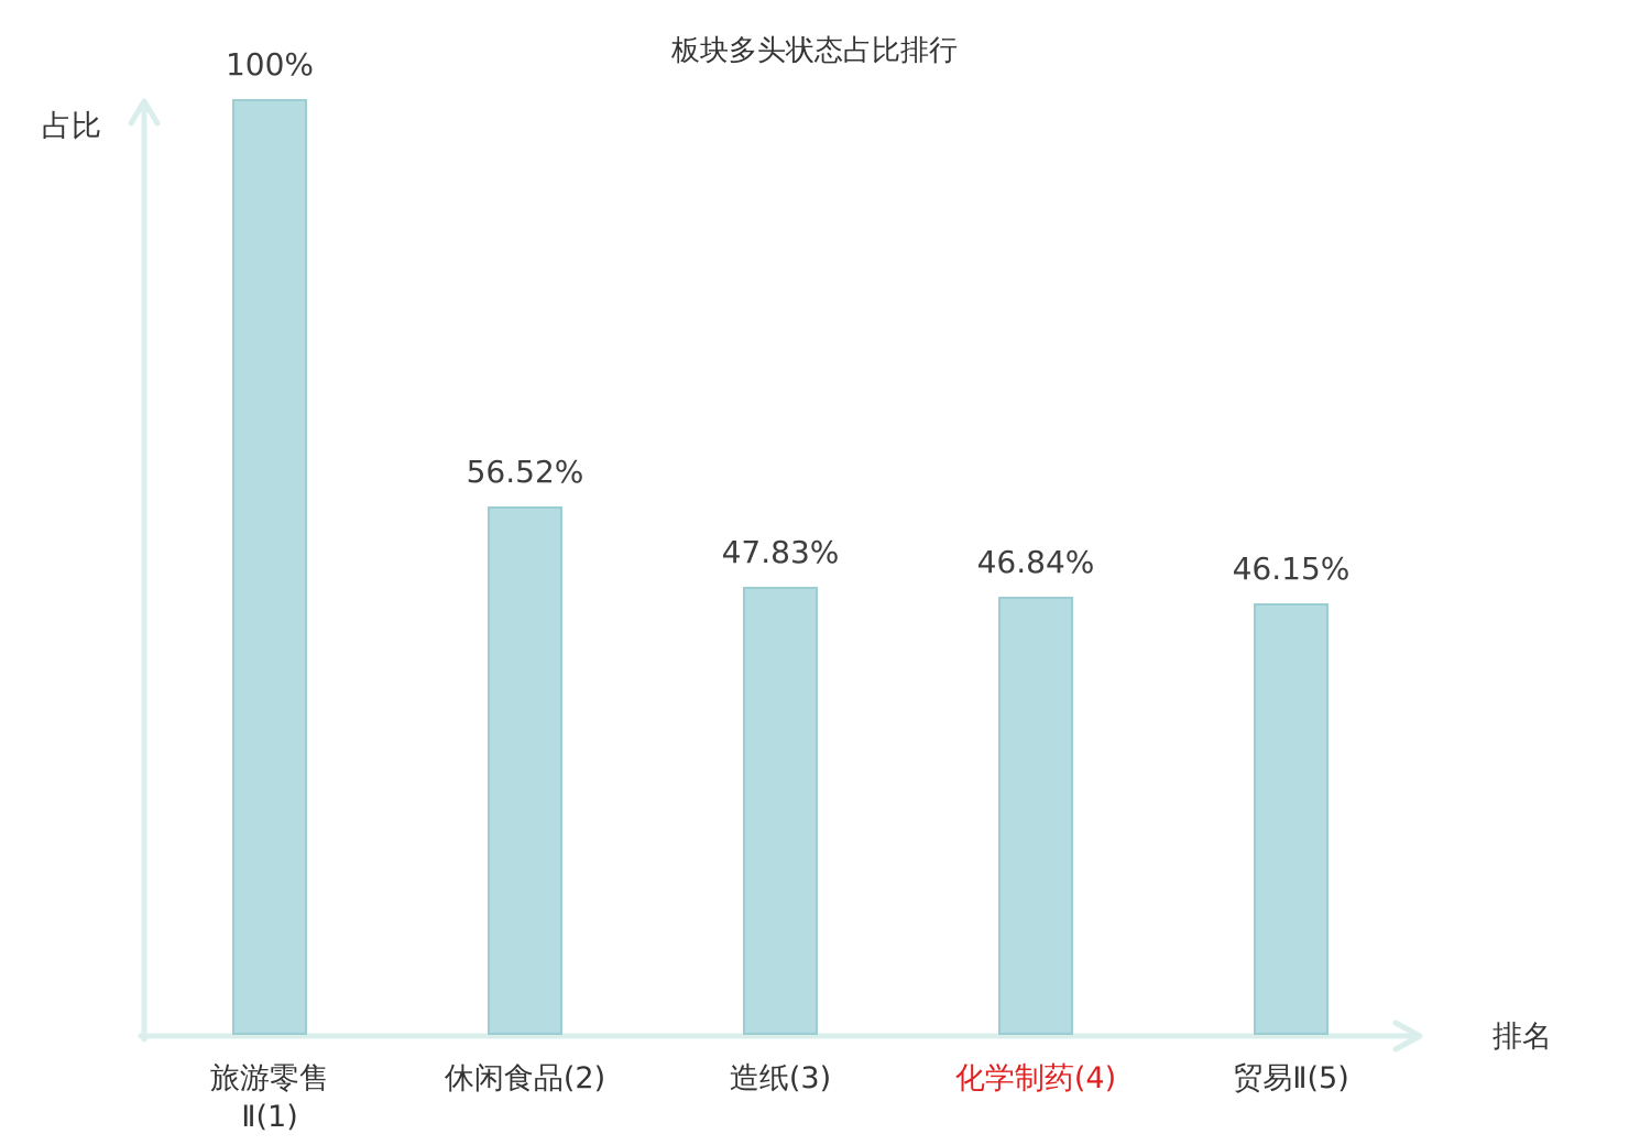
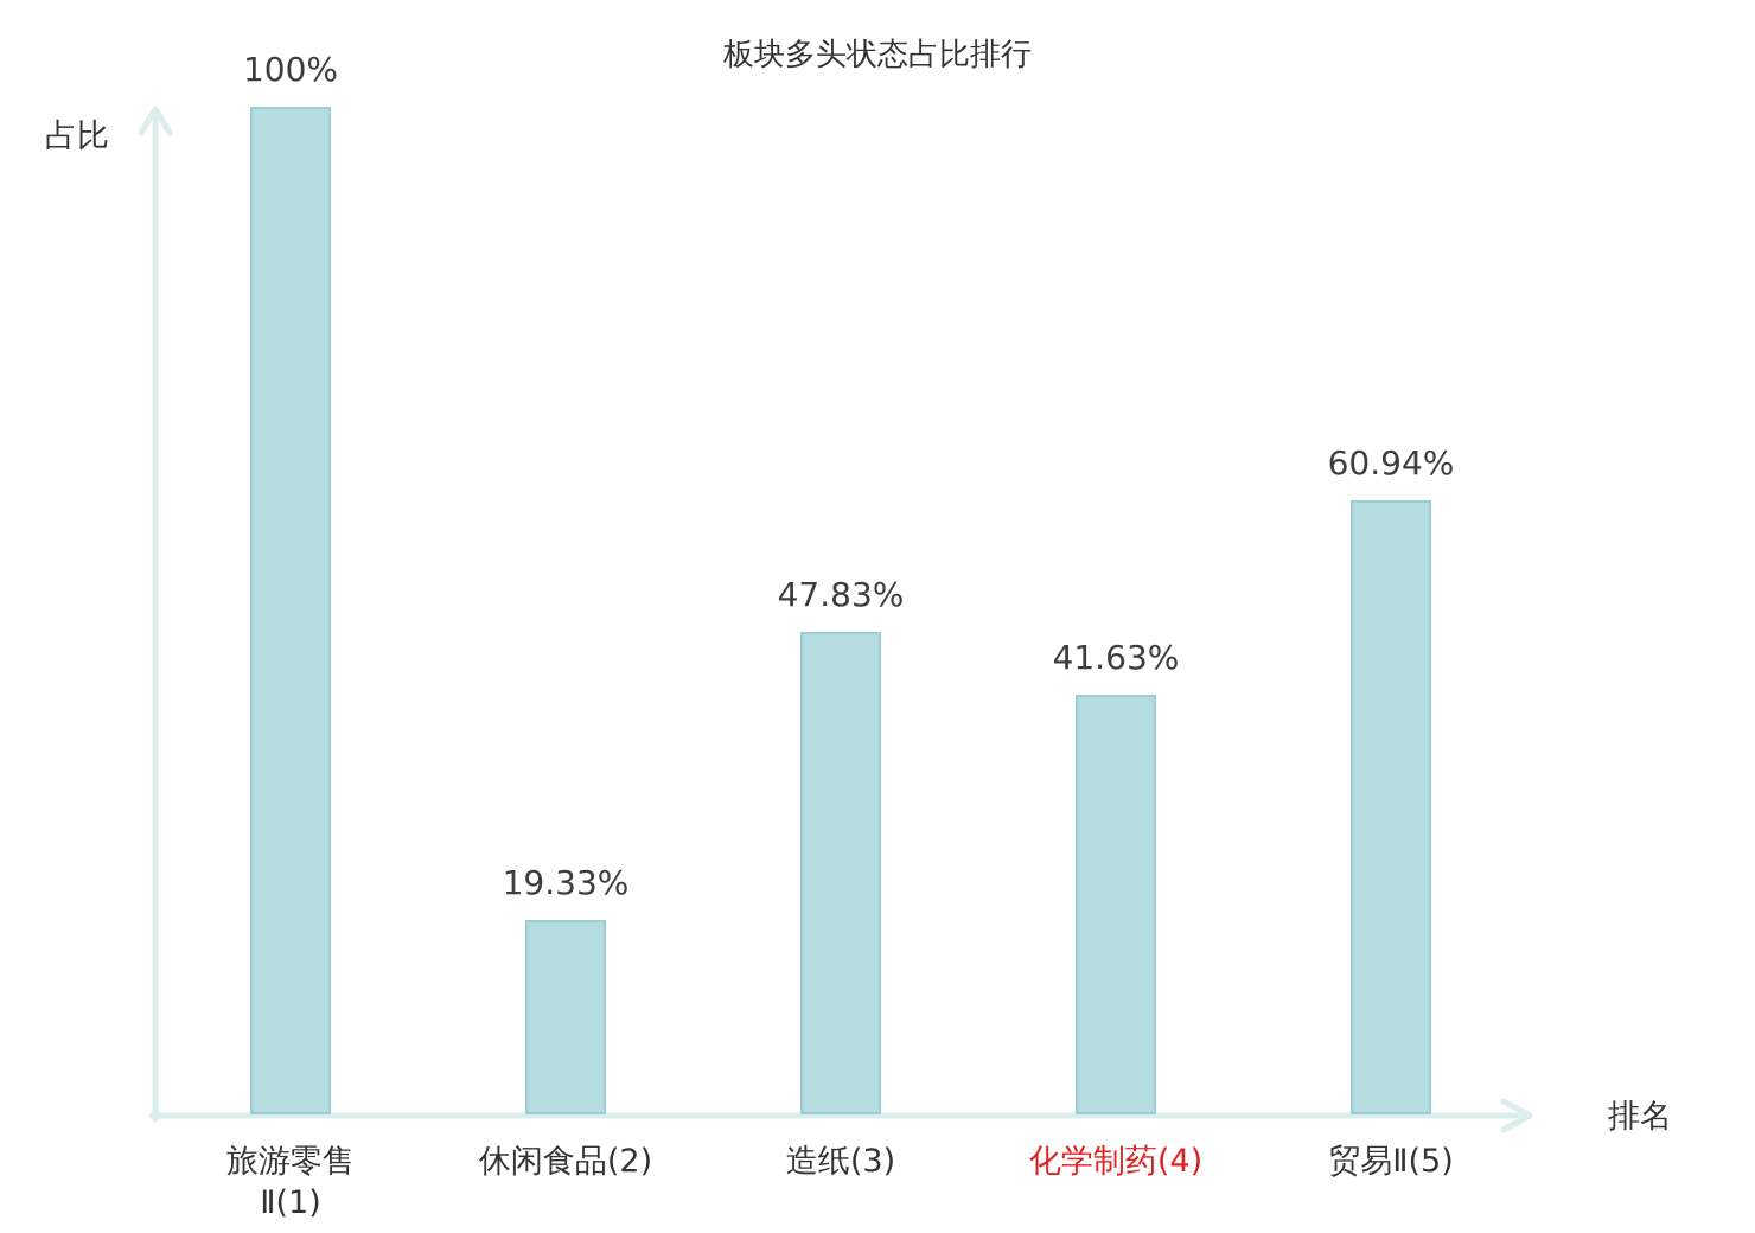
休闲食品(2): 56.52% -> 19.33%
化学制药(4): 46.84% -> 41.63%
贸易Ⅱ(5): 46.15% -> 60.94%
